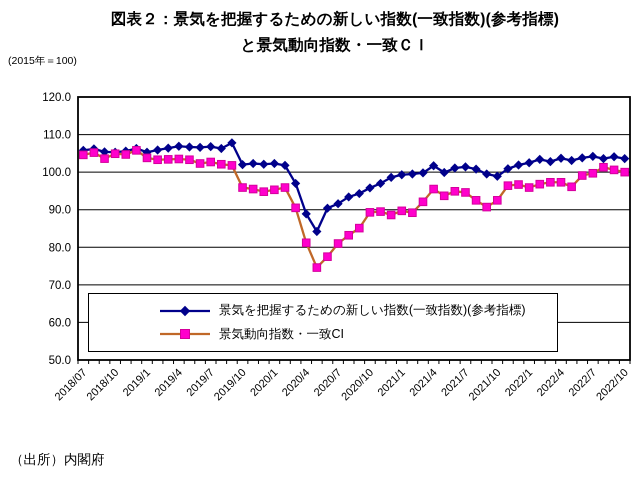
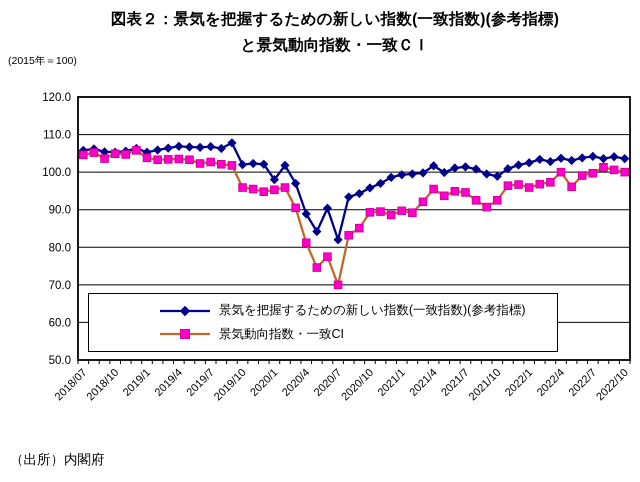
景気を把握するための新しい指数(一致指数)(参考指標)/2020/1: 102 -> 98
景気を把握するための新しい指数(一致指数)(参考指標)/2020/7: 92 -> 82
景気動向指数・一致CI/2020/7: 81 -> 70
景気動向指数・一致CI/2022/4: 97 -> 100
